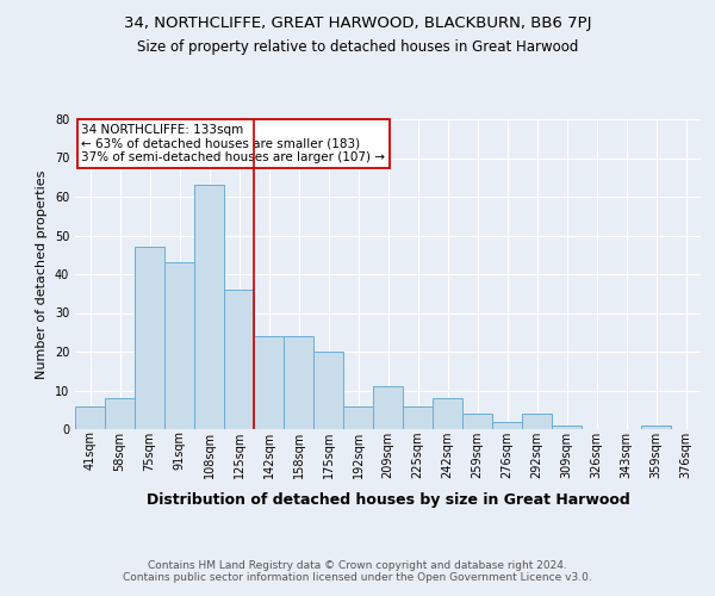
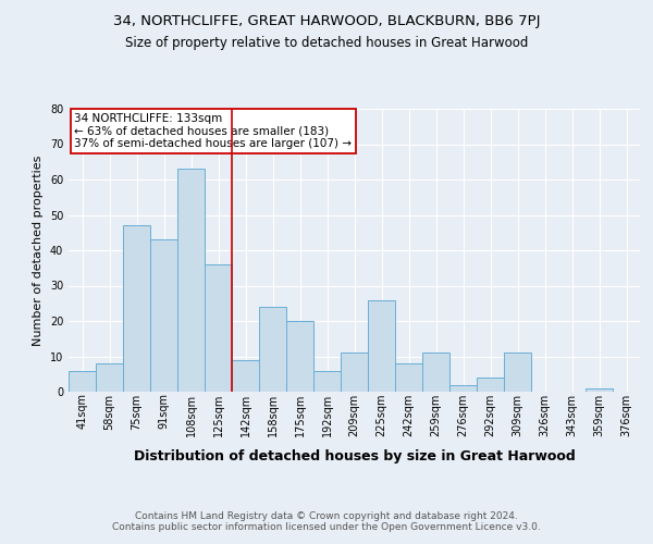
142sqm: 24 -> 9
225sqm: 6 -> 26
259sqm: 4 -> 11
309sqm: 1 -> 11
